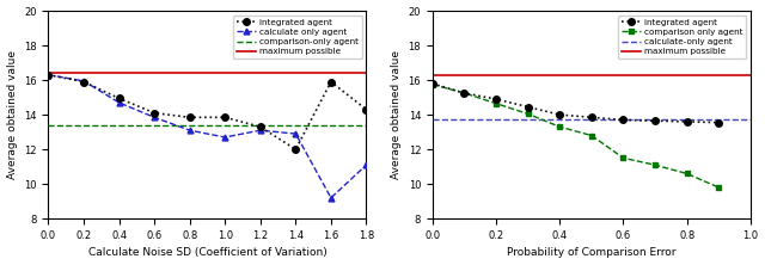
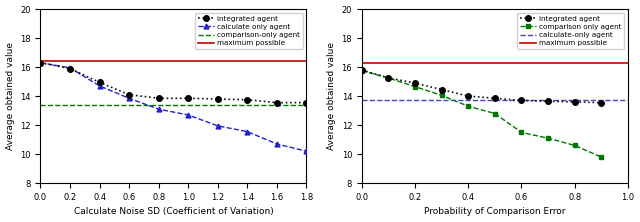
integrated agent/1.2: 13.3 -> 13.8
calculate only agent/1.2: 13.1 -> 11.9
integrated agent/1.4: 12.0 -> 13.8
calculate only agent/1.4: 12.9 -> 11.6
integrated agent/1.6: 15.9 -> 13.6
calculate only agent/1.6: 9.2 -> 10.7
integrated agent/1.8: 14.3 -> 13.6
calculate only agent/1.8: 11.1 -> 10.2
